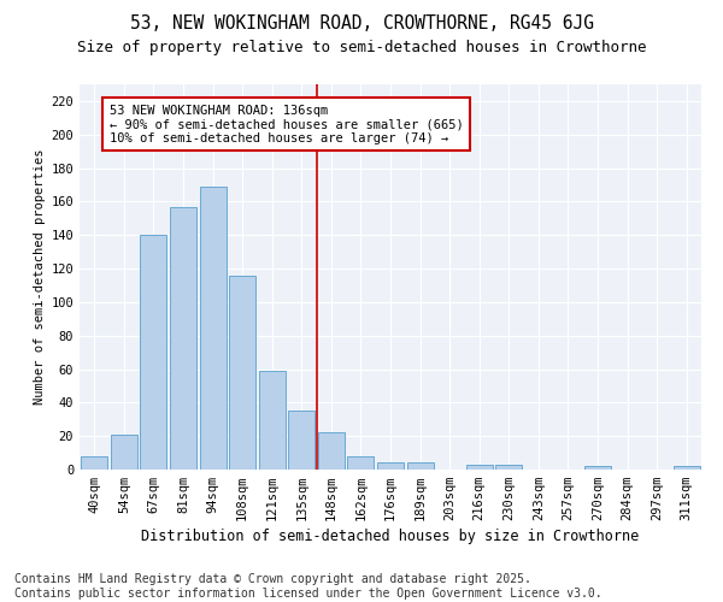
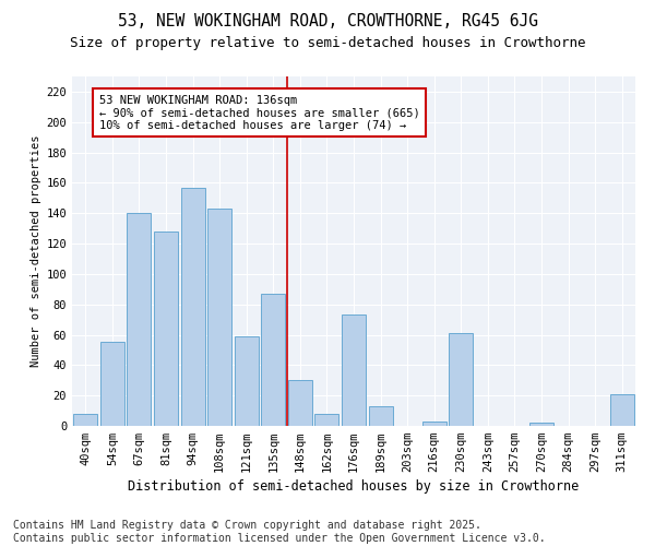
54sqm: 21 -> 55
81sqm: 157 -> 128
94sqm: 169 -> 157
108sqm: 116 -> 143
135sqm: 35 -> 87
148sqm: 22 -> 30
176sqm: 4 -> 73
189sqm: 4 -> 13
230sqm: 3 -> 61
311sqm: 2 -> 21
